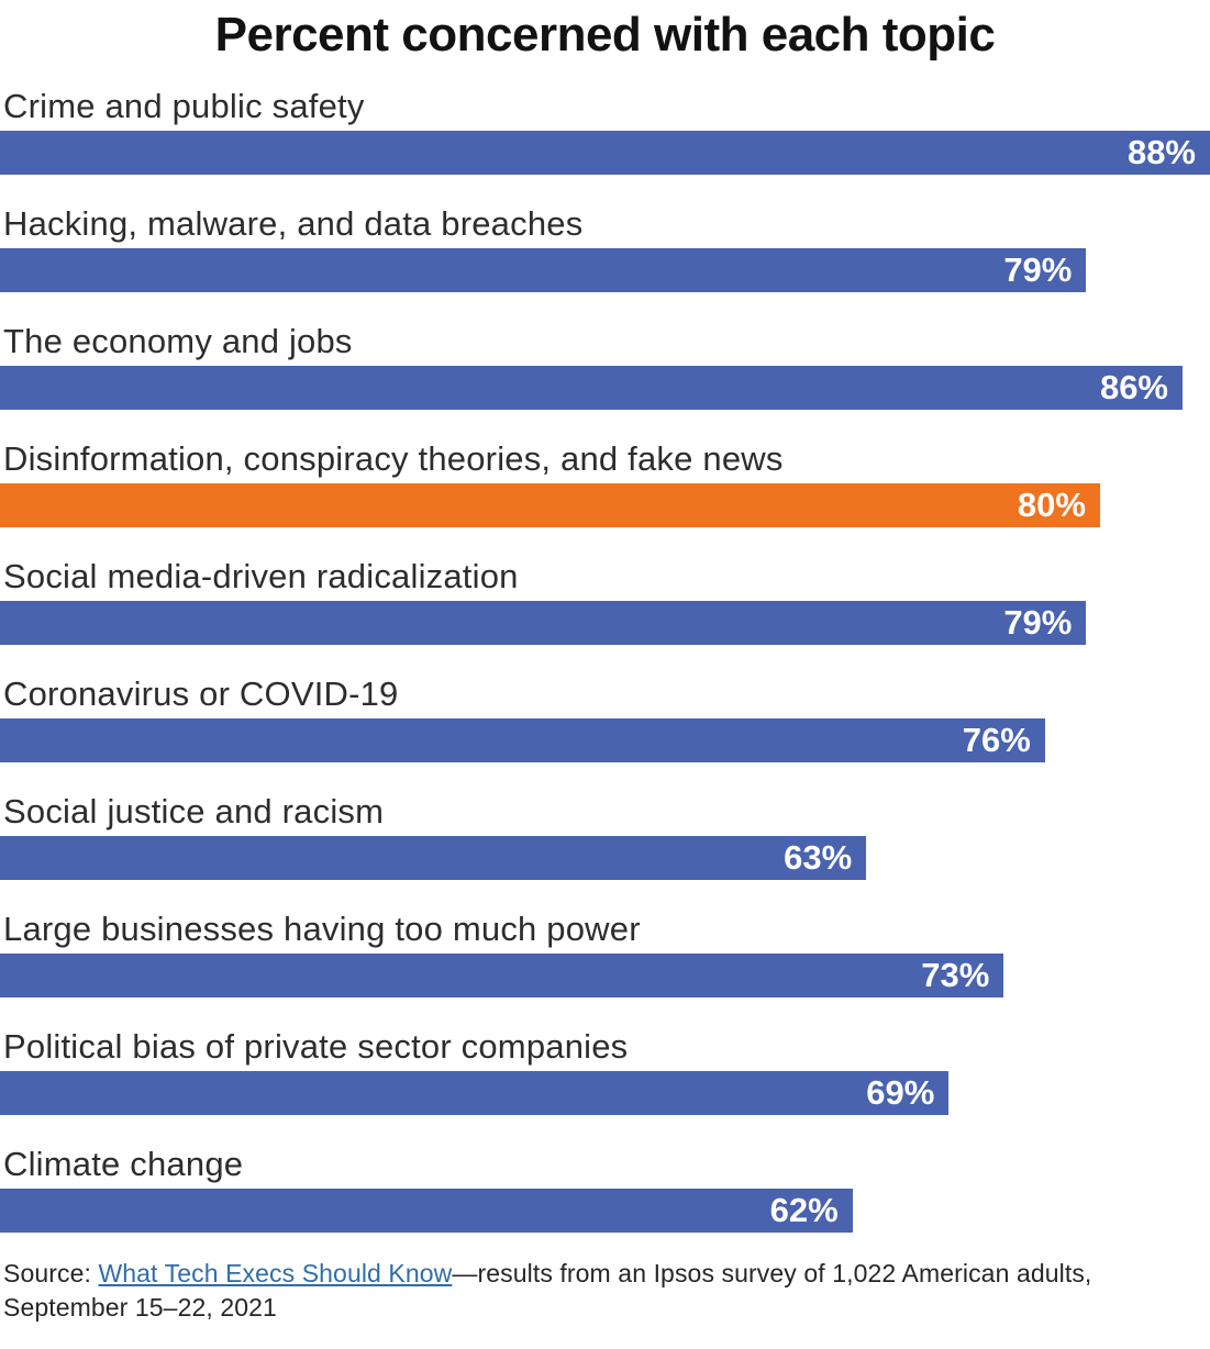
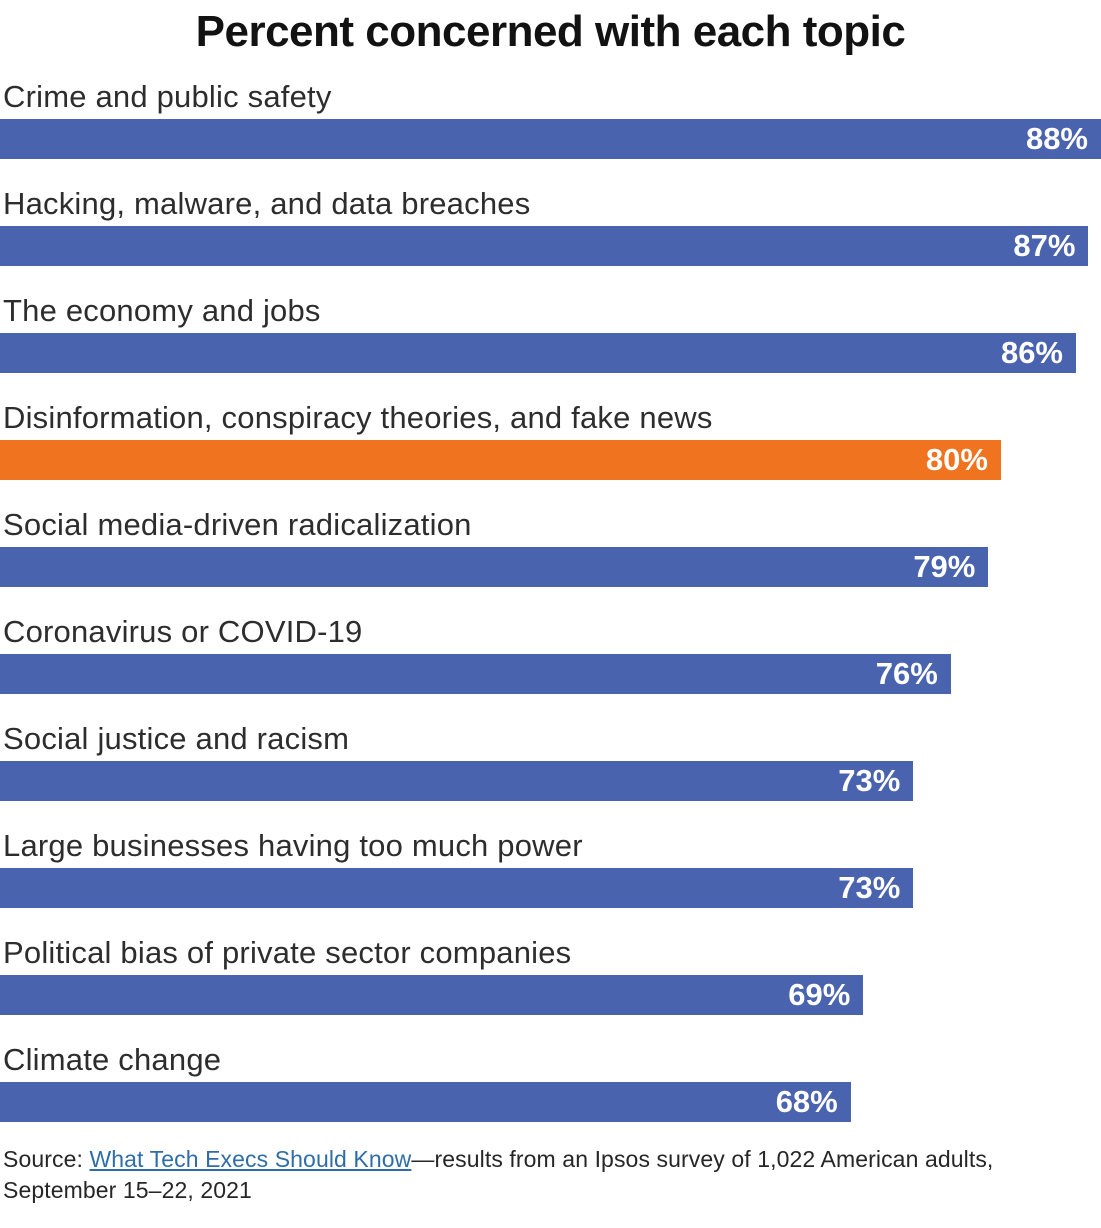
Hacking, malware, and data breaches: 79% -> 87%
Social justice and racism: 63% -> 73%
Climate change: 62% -> 68%
